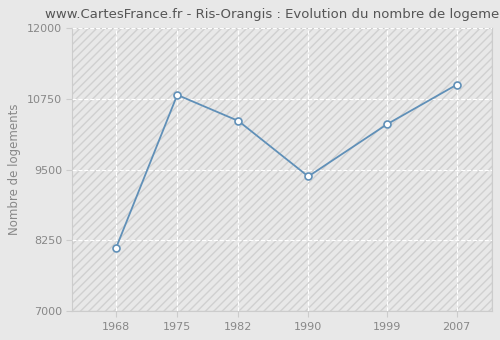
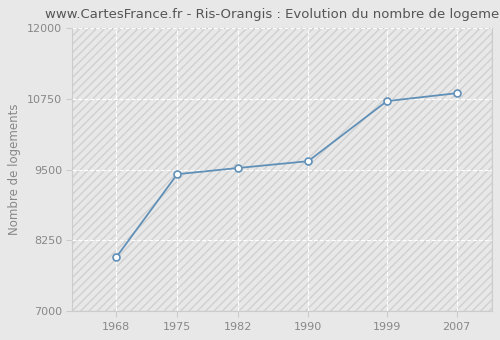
1968: 8120 -> 7950
1975: 10820 -> 9420
1982: 10360 -> 9530
1990: 9380 -> 9650
1999: 10300 -> 10710
2007: 11000 -> 10850
